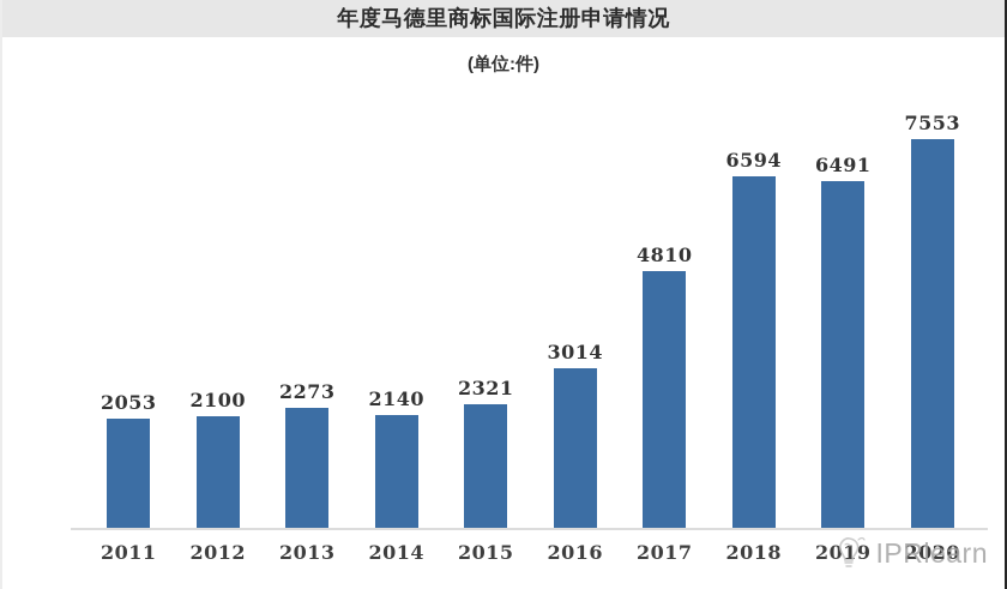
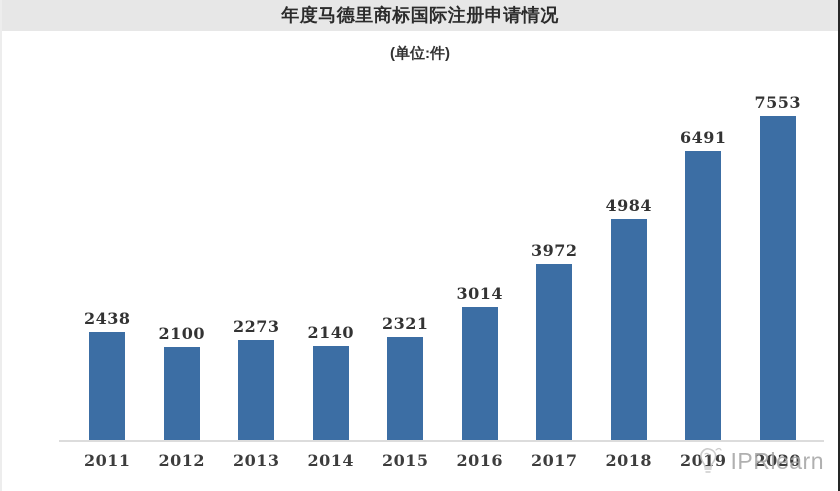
2011: 2053 -> 2438
2017: 4810 -> 3972
2018: 6594 -> 4984
